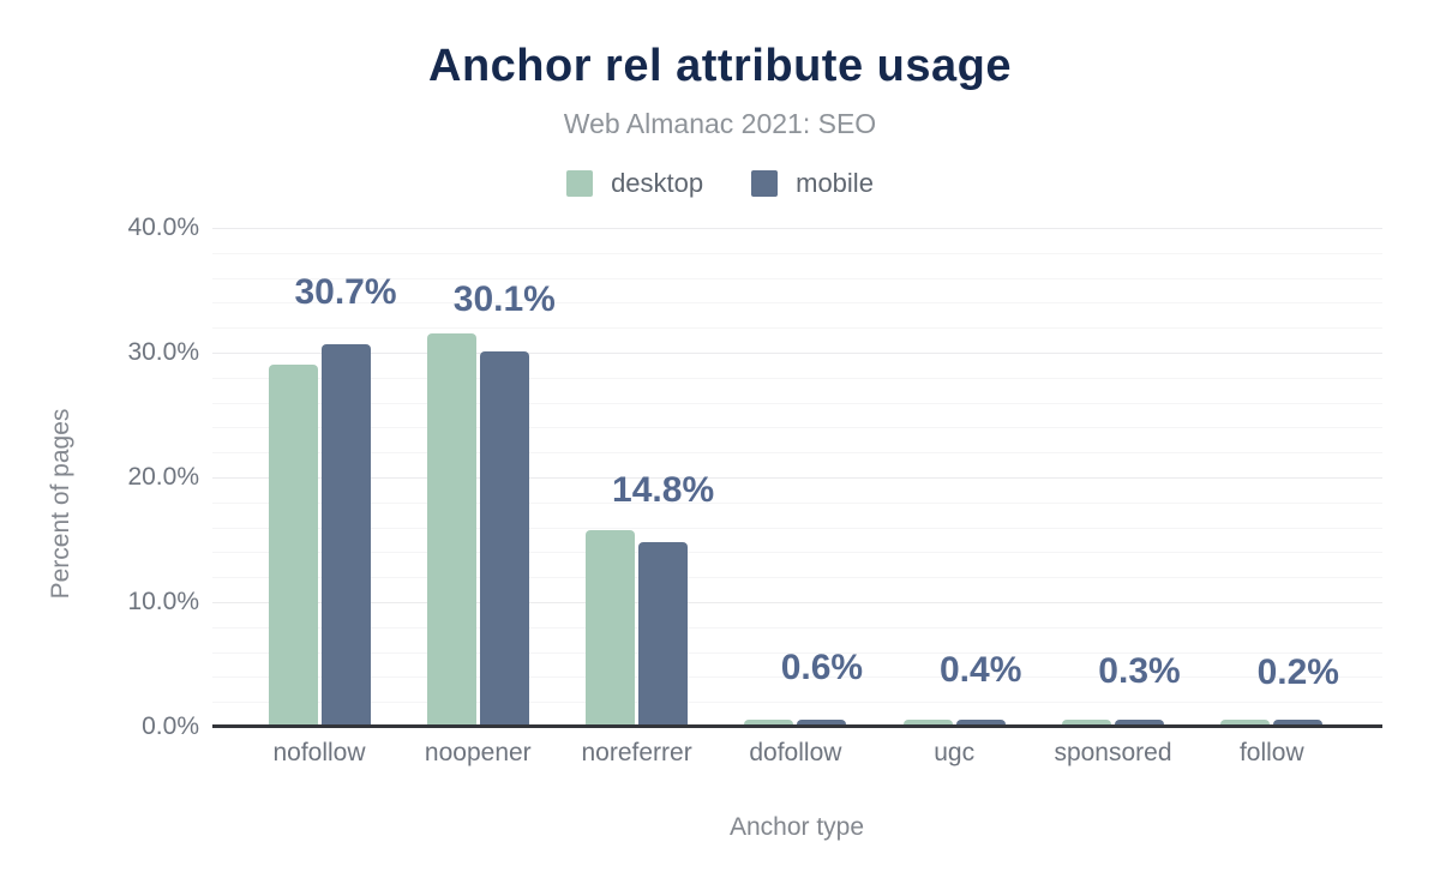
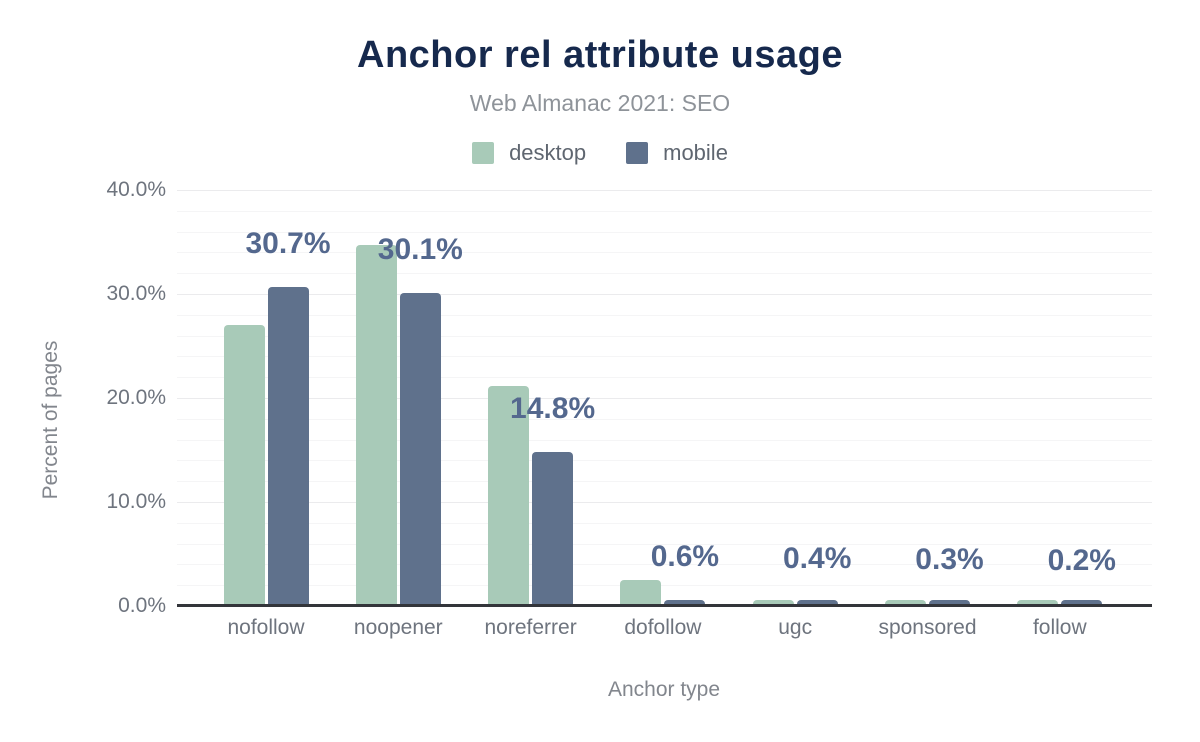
desktop/nofollow: 29.0% -> 27.0%
desktop/noopener: 31.5% -> 34.7%
desktop/noreferrer: 15.8% -> 21.2%
desktop/dofollow: 0.5% -> 2.5%
